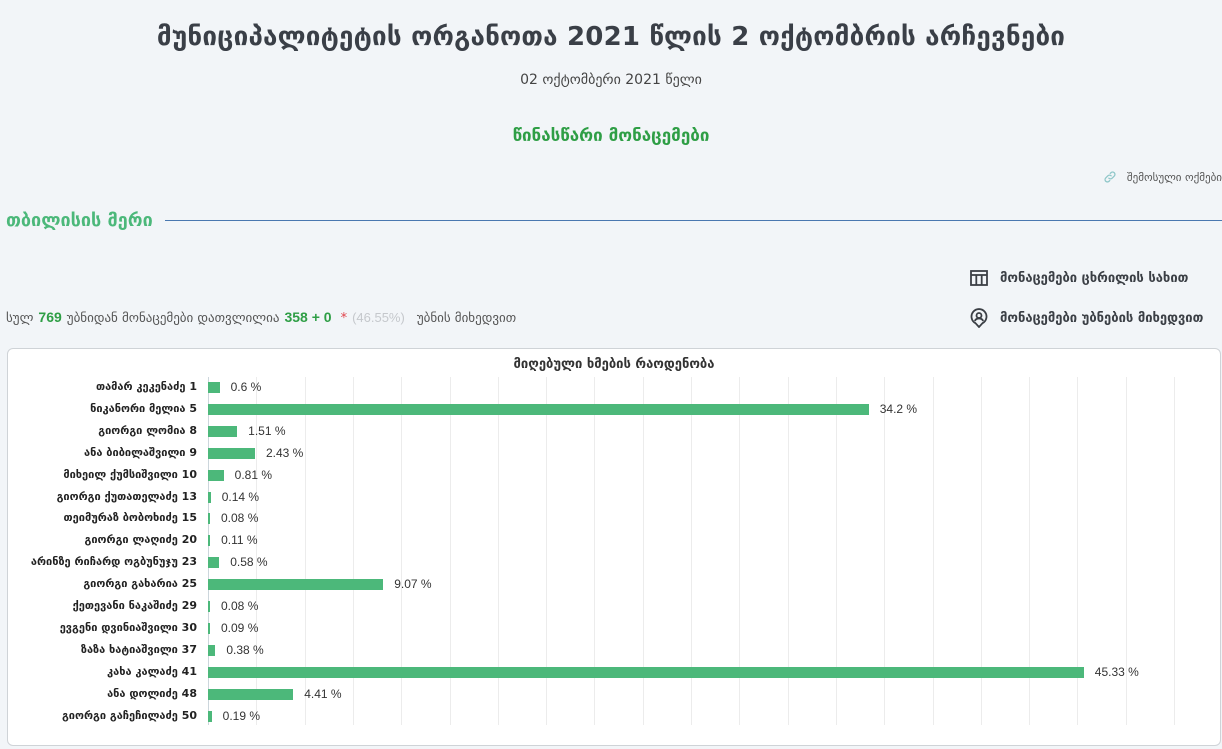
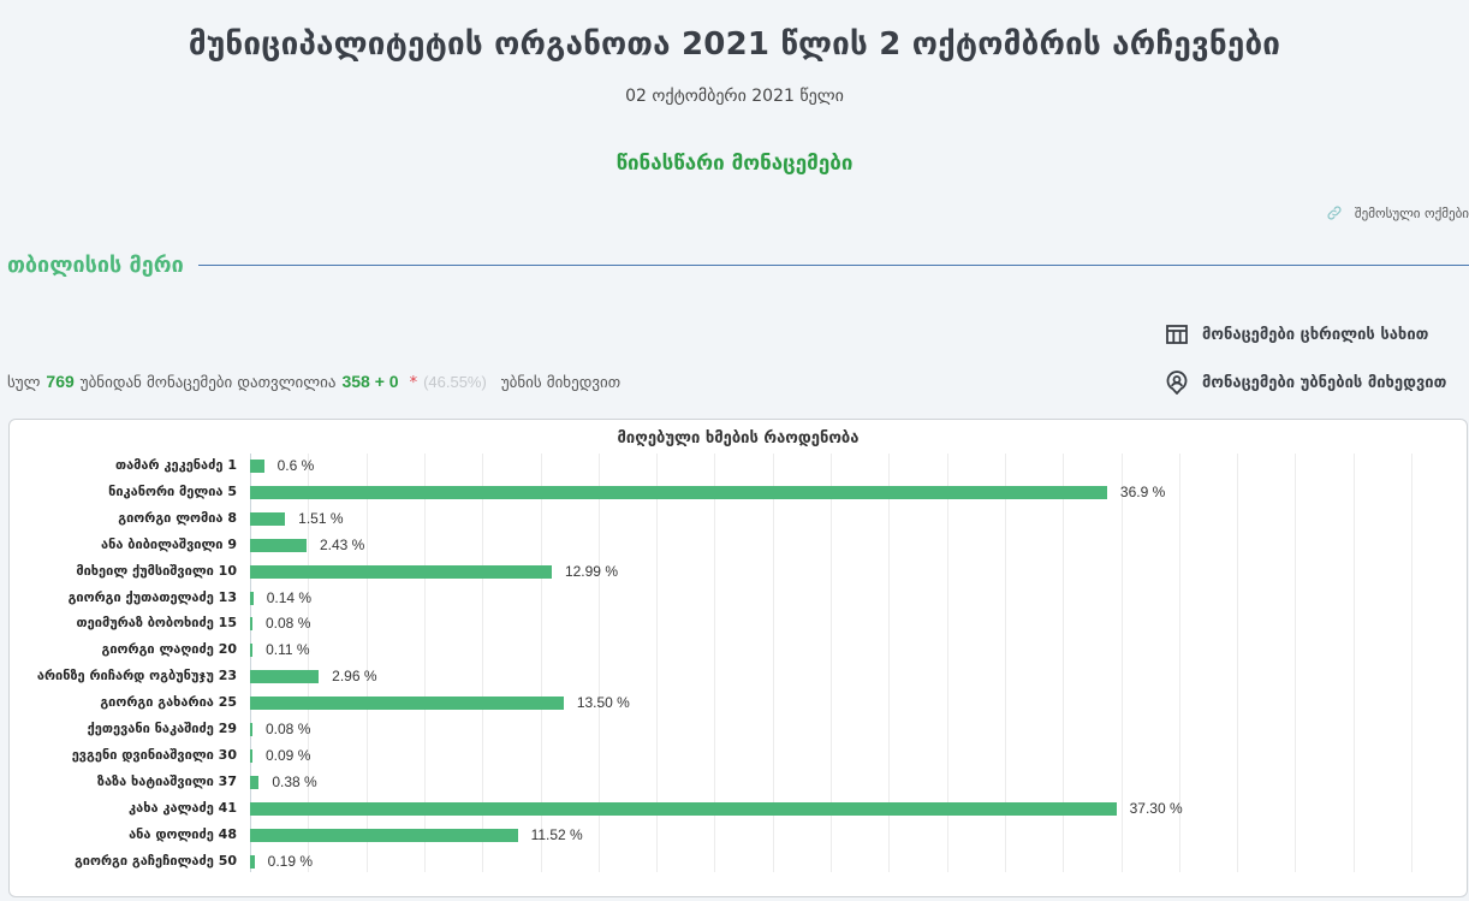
ნიკანორი მელია 5: 34.2 -> 36.9
მიხეილ ქუმსიშვილი 10: 0.81 -> 12.99
არინზე რიჩარდ ოგბუნუჯუ 23: 0.58 -> 2.96
გიორგი გახარია 25: 9.07 -> 13.50
კახა კალაძე 41: 45.33 -> 37.30
ანა დოლიძე 48: 4.41 -> 11.52
